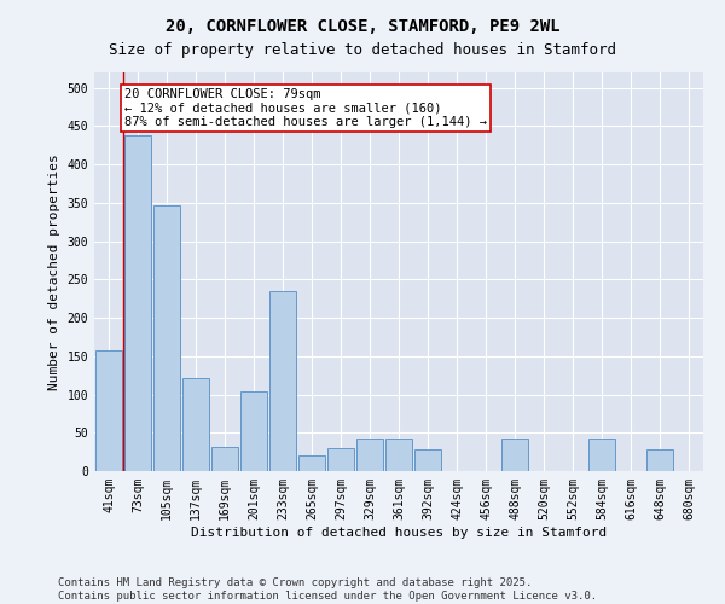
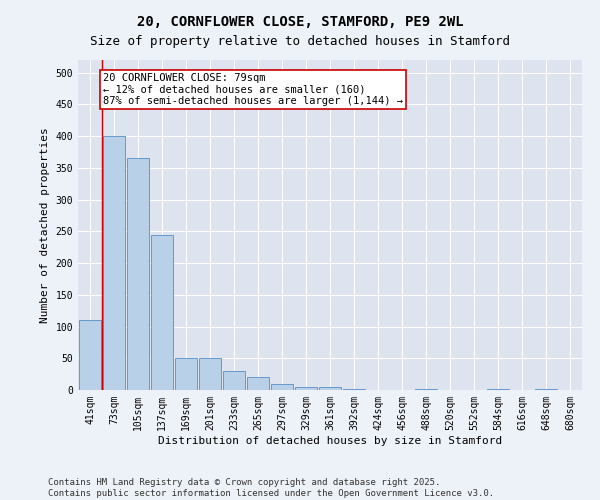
41sqm: 158 -> 110
73sqm: 438 -> 400
105sqm: 346 -> 365
137sqm: 122 -> 245
169sqm: 32 -> 50
201sqm: 104 -> 50
233sqm: 234 -> 30
297sqm: 30 -> 10
329sqm: 42 -> 5
361sqm: 42 -> 5
392sqm: 28 -> 2
488sqm: 42 -> 1
584sqm: 42 -> 1
648sqm: 28 -> 1
